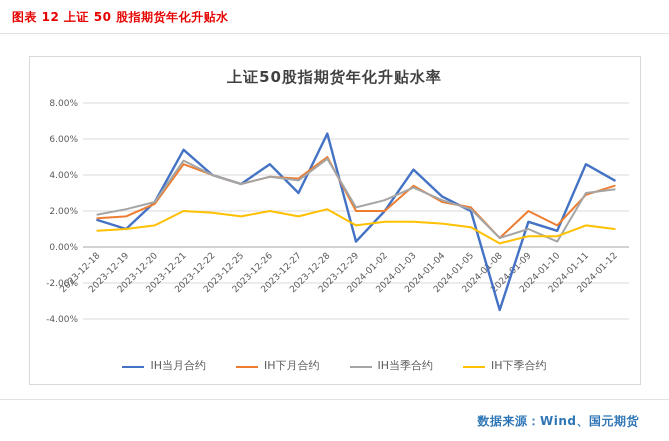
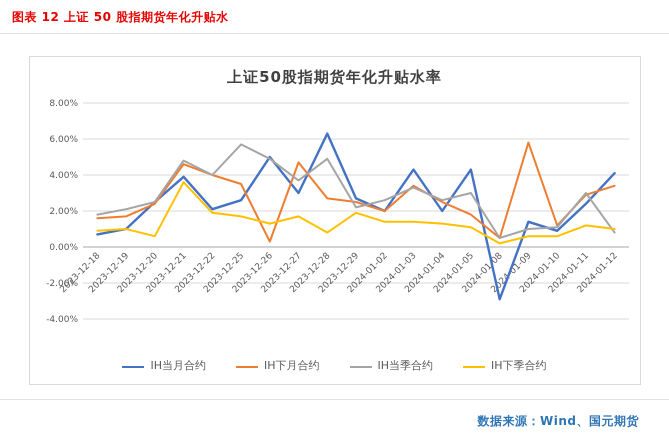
IH当月合约/2023-12-18: 1.5% -> 0.7%
IH下季合约/2023-12-20: 1.2% -> 0.6%
IH当月合约/2023-12-21: 5.4% -> 3.9%
IH下季合约/2023-12-21: 2.0% -> 3.6%
IH当月合约/2023-12-22: 4.0% -> 2.1%
IH当月合约/2023-12-25: 3.5% -> 2.6%
IH当季合约/2023-12-25: 3.5% -> 5.7%
IH当月合约/2023-12-26: 4.6% -> 5.0%
IH下月合约/2023-12-26: 3.9% -> 0.3%
IH当季合约/2023-12-26: 3.9% -> 4.9%
IH下季合约/2023-12-26: 2.0% -> 1.3%
IH下月合约/2023-12-27: 3.8% -> 4.7%
IH下月合约/2023-12-28: 5.0% -> 2.7%
IH下季合约/2023-12-28: 2.1% -> 0.8%
IH当月合约/2023-12-29: 0.3% -> 2.7%
IH下月合约/2023-12-29: 2.0% -> 2.5%
IH下季合约/2023-12-29: 1.2% -> 1.9%
IH当月合约/2024-01-04: 2.8% -> 2.0%
IH当月合约/2024-01-05: 2.0% -> 4.3%
IH下月合约/2024-01-05: 2.2% -> 1.8%
IH当季合约/2024-01-05: 2.1% -> 3.0%
IH当月合约/2024-01-08: -3.5% -> -2.9%
IH下月合约/2024-01-09: 2.0% -> 5.8%
IH当季合约/2024-01-10: 0.3% -> 1.1%
IH当月合约/2024-01-11: 4.6% -> 2.4%
IH当月合约/2024-01-12: 3.7% -> 4.1%
IH当季合约/2024-01-12: 3.2% -> 0.8%
